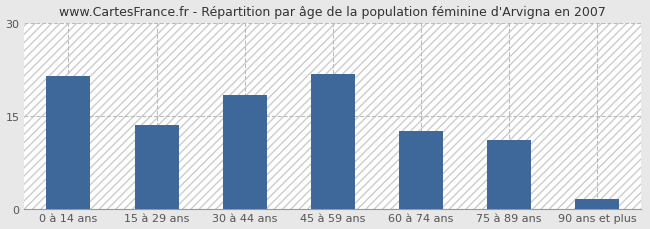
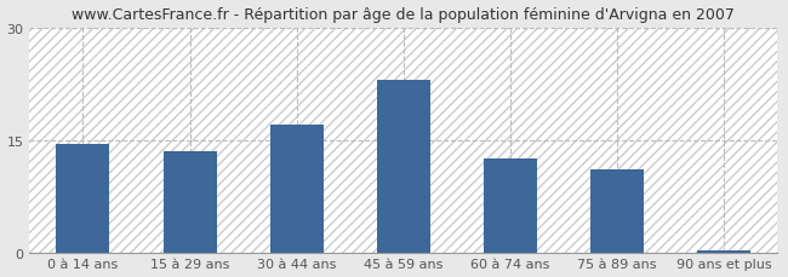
0 à 14 ans: 21.4 -> 14.5
30 à 44 ans: 18.4 -> 17.0
45 à 59 ans: 21.8 -> 23.0
90 ans et plus: 1.6 -> 0.3
